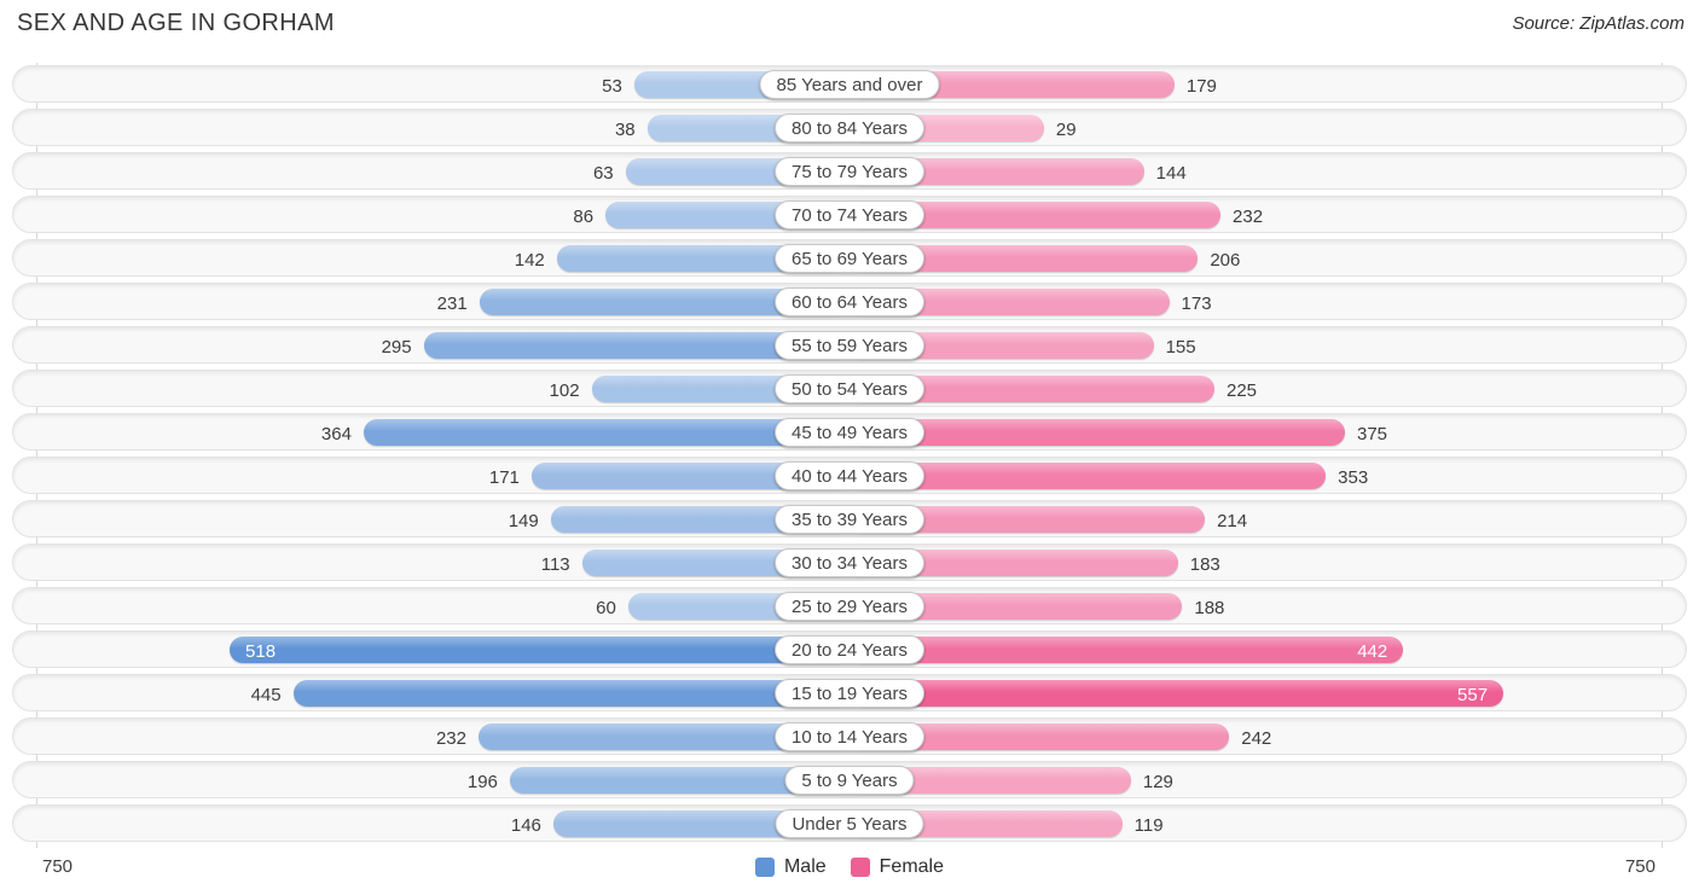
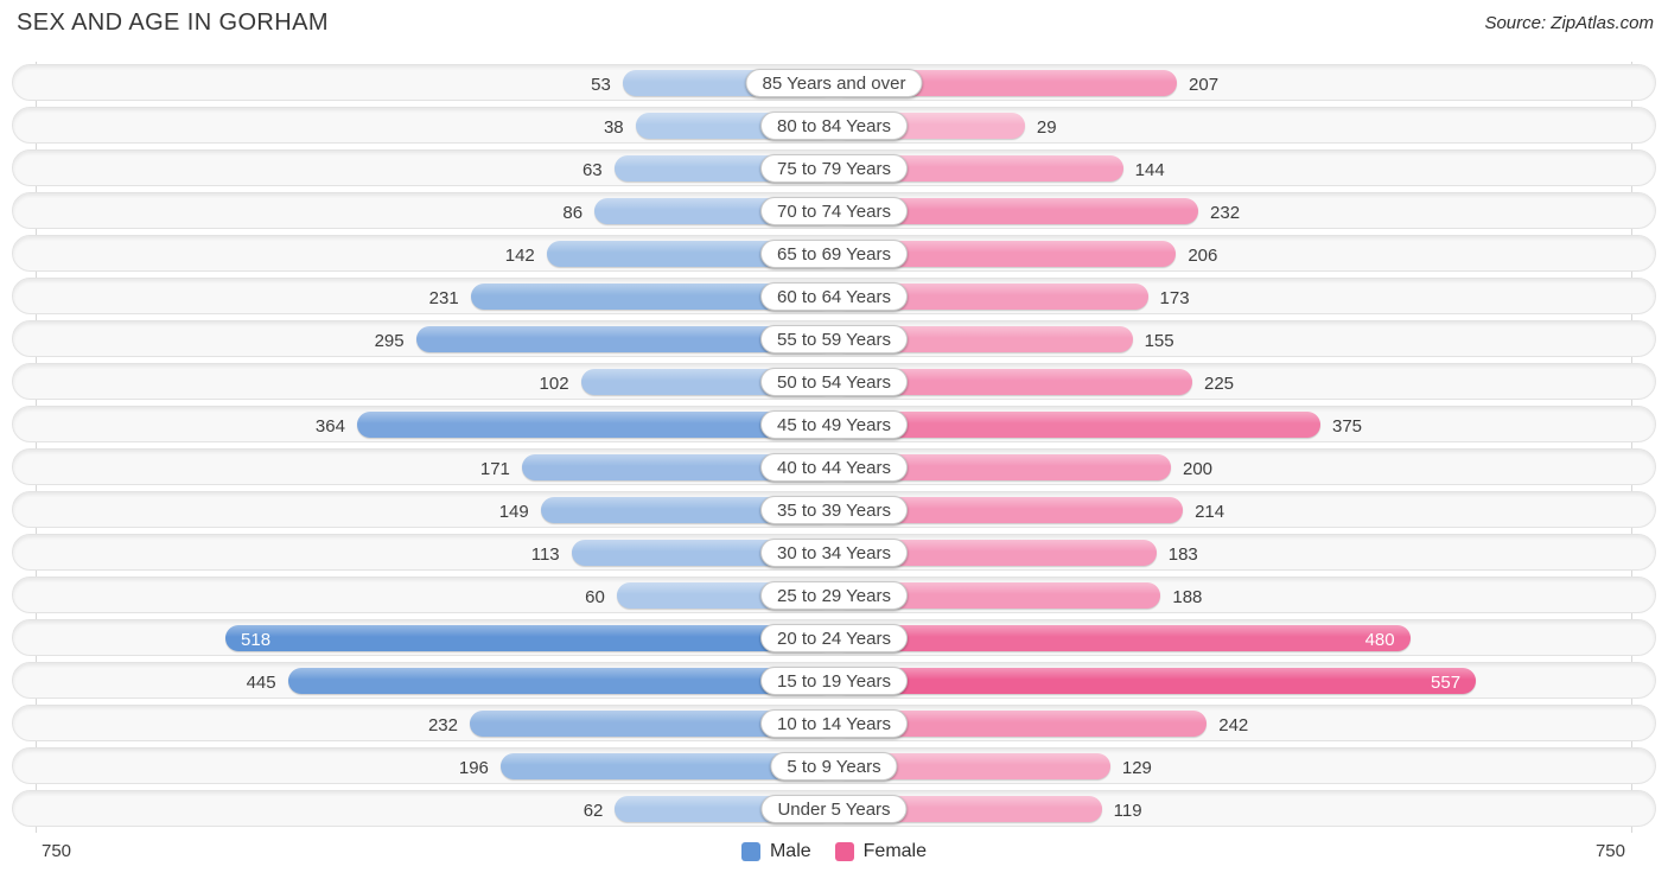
Female/85 Years and over: 179 -> 207
Female/40 to 44 Years: 353 -> 200
Female/20 to 24 Years: 442 -> 480
Male/Under 5 Years: 146 -> 62
